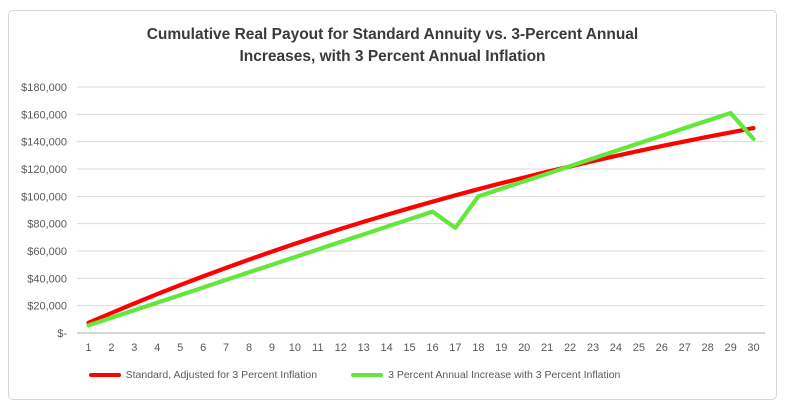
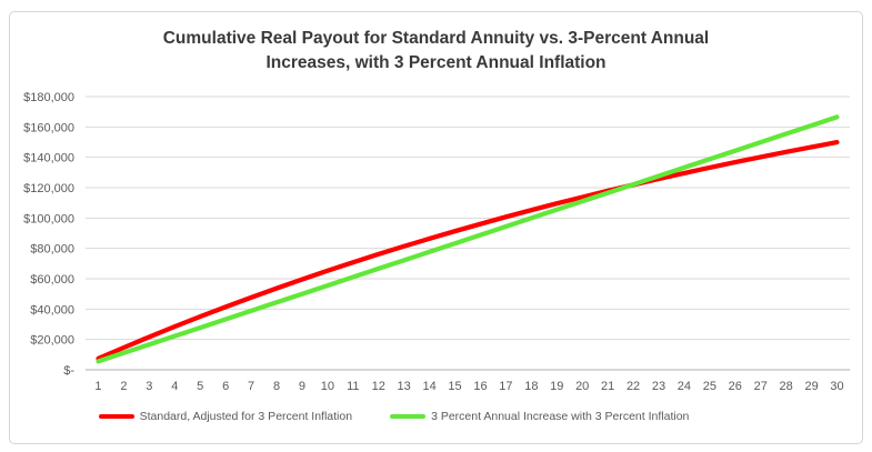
3 Percent Annual Increase with 3 Percent Inflation/17: $77000 -> $94000
3 Percent Annual Increase with 3 Percent Inflation/30: $142000 -> $167000
